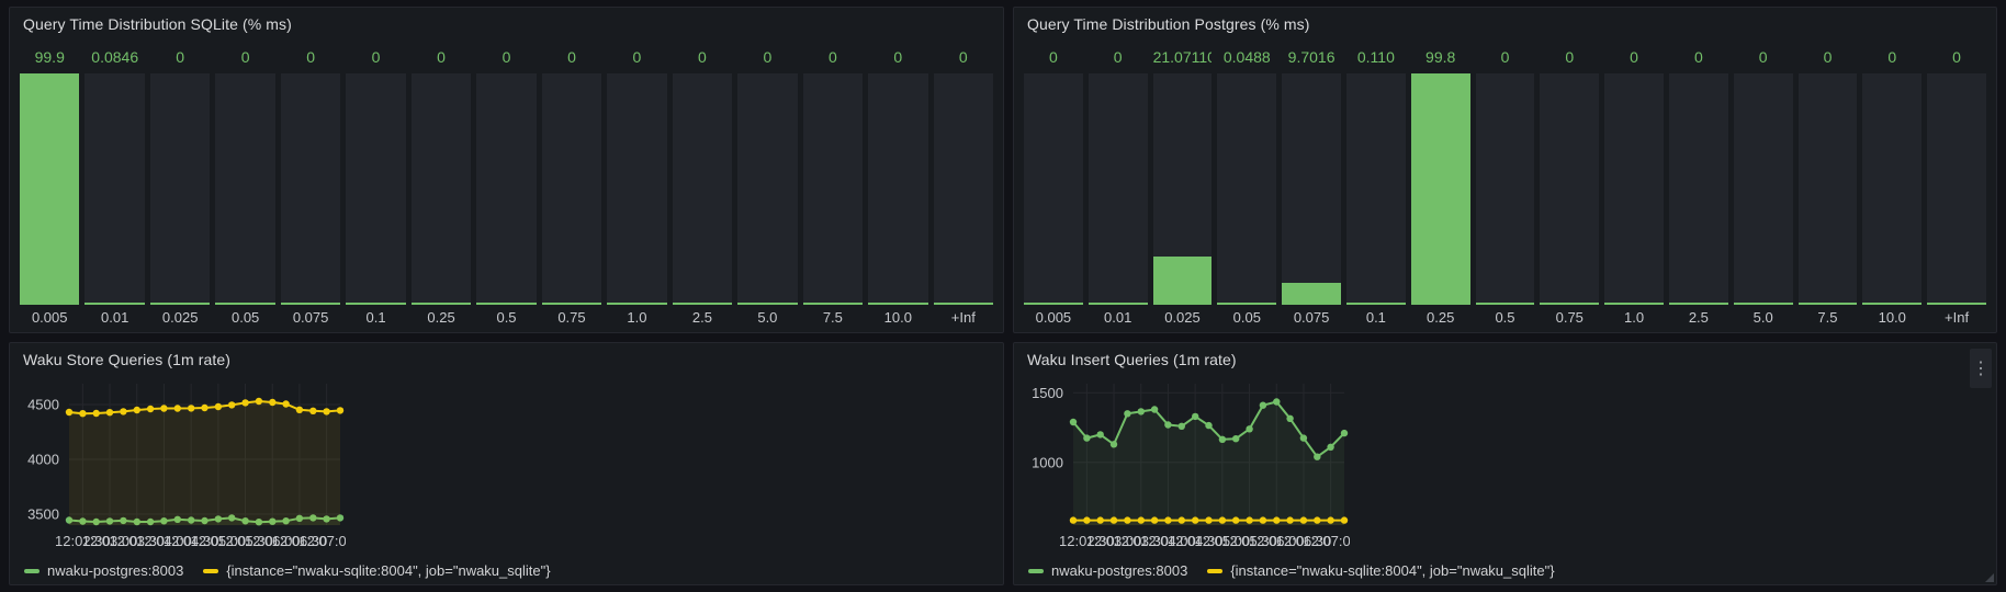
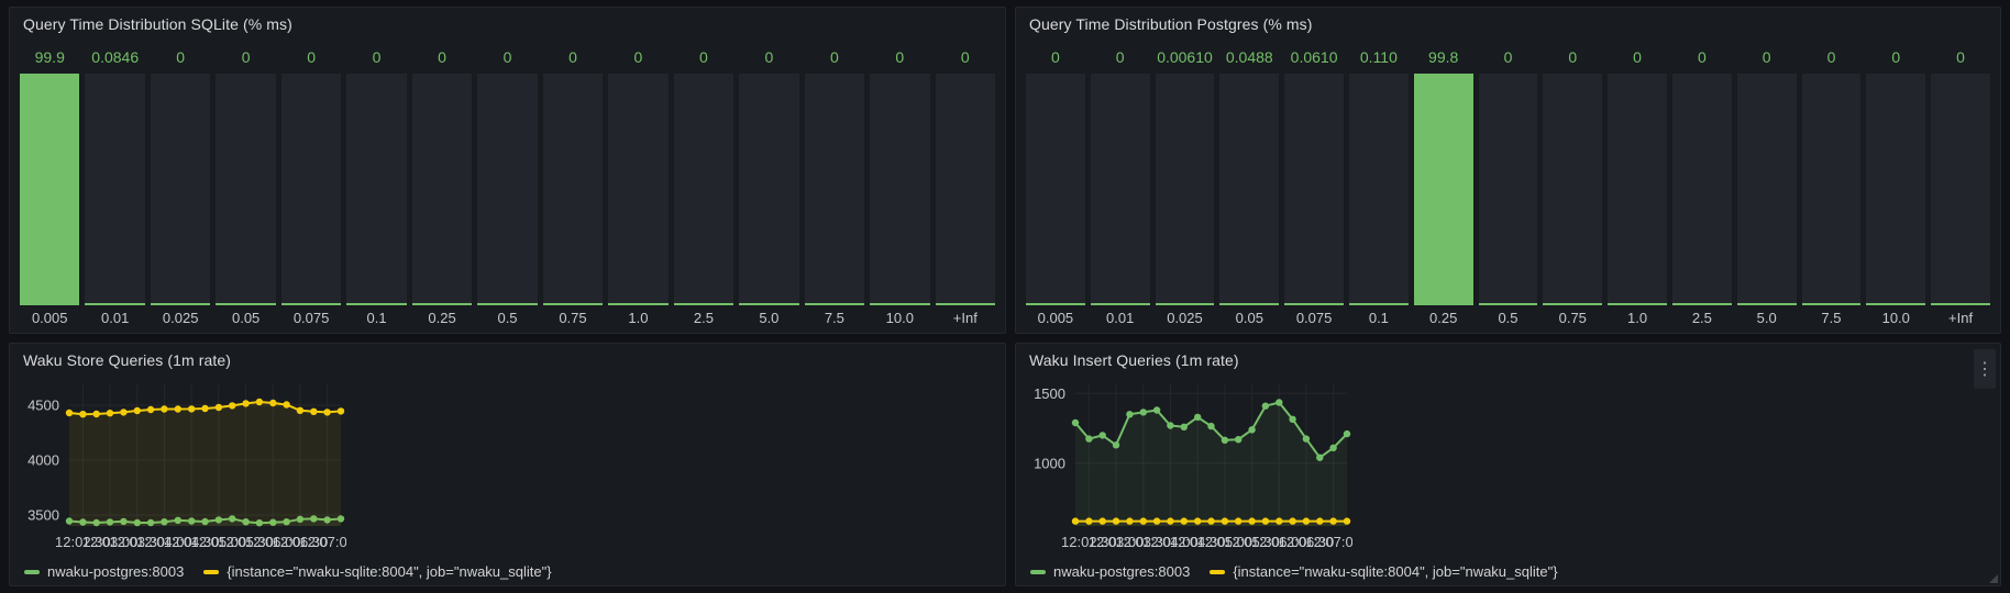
Query Time Distribution Postgres (% ms)/0.025: 21.07110 -> 0.00610
Query Time Distribution Postgres (% ms)/0.075: 9.7016 -> 0.0610
